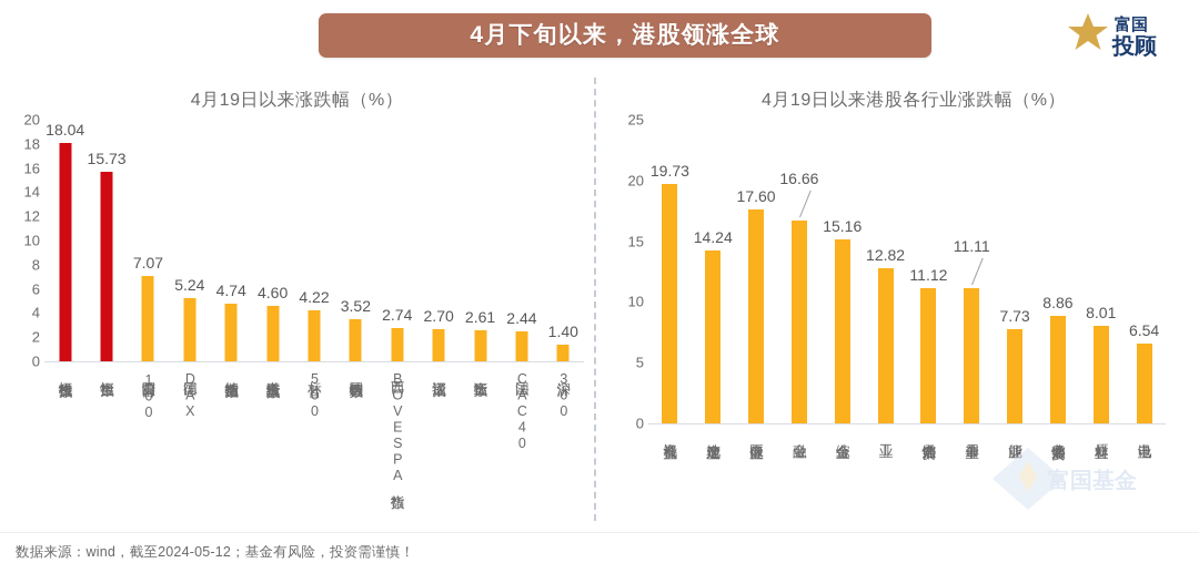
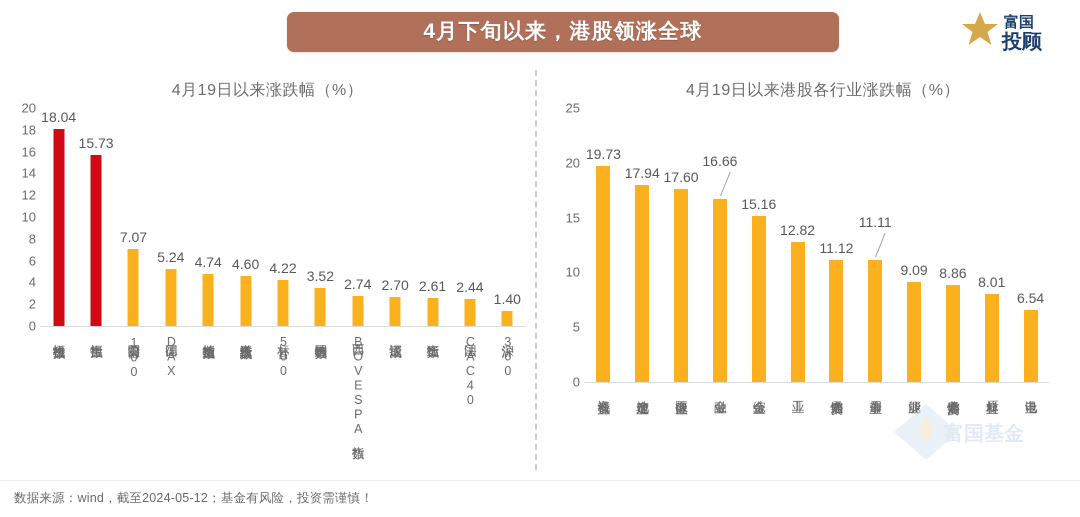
4月19日以来港股各行业涨跌幅（%）/地产建筑业: 14.24 -> 17.94
4月19日以来港股各行业涨跌幅（%）/能源业: 7.73 -> 9.09
